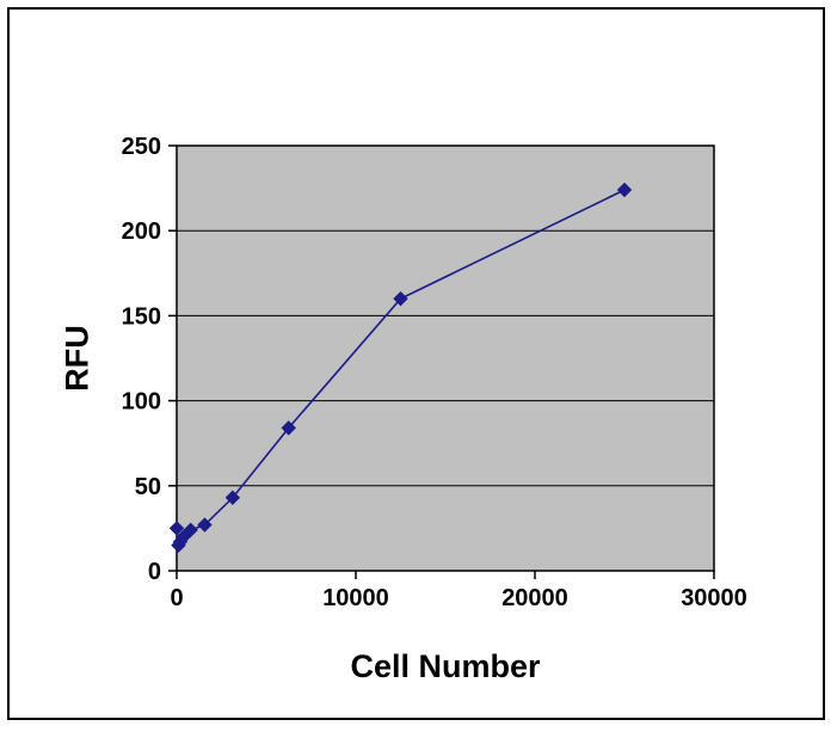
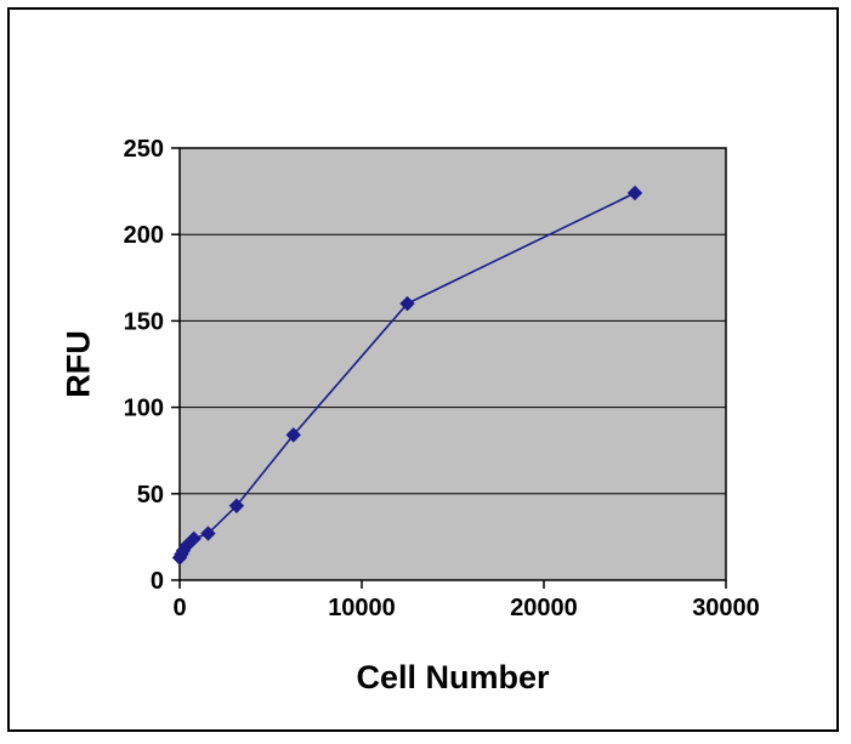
0: 25 -> 13
